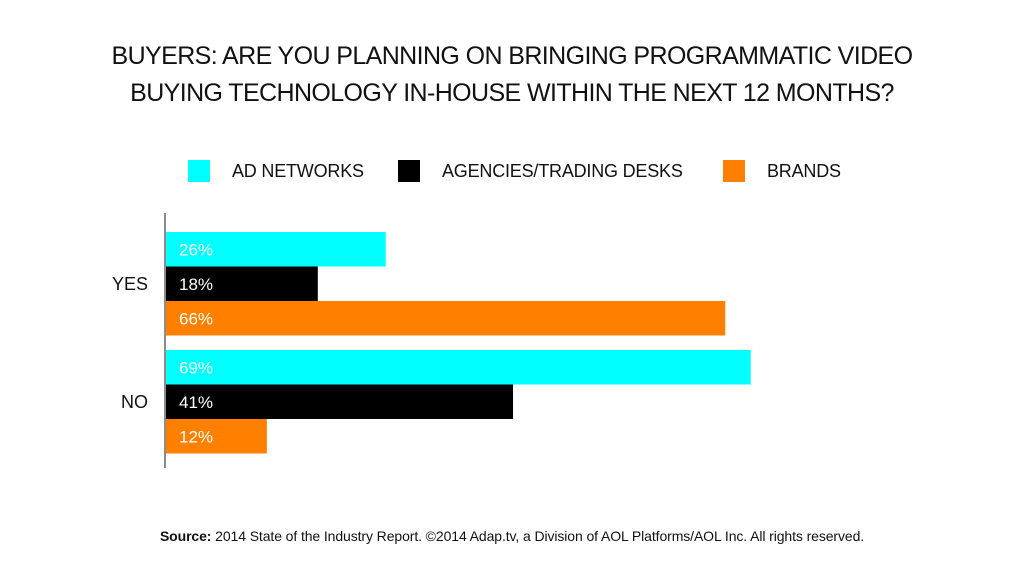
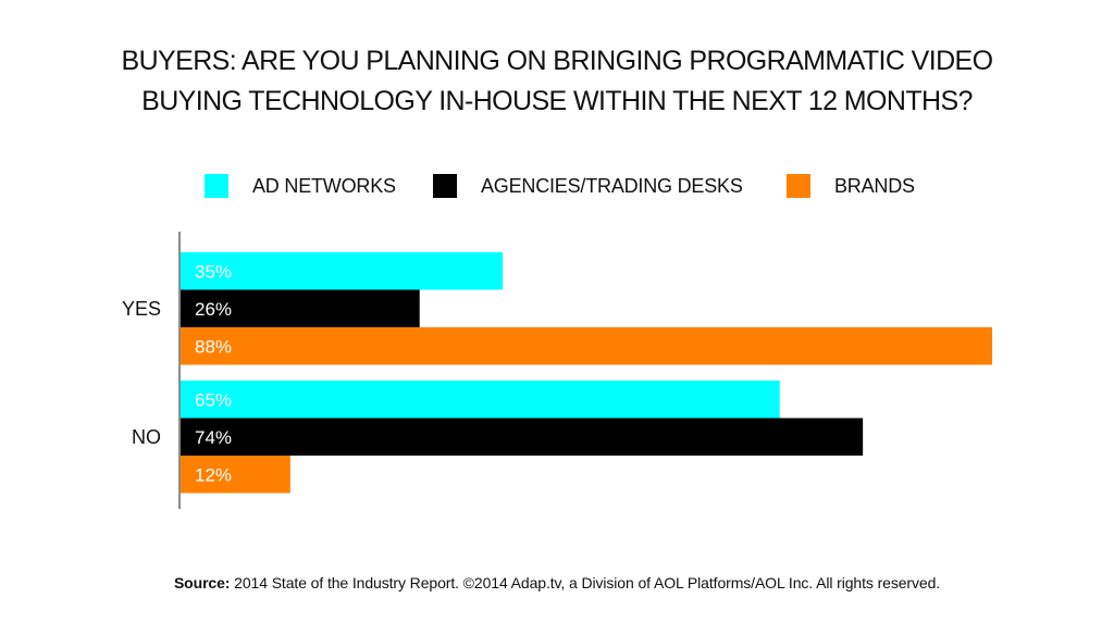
AD NETWORKS/YES: 26% -> 35%
AGENCIES/TRADING DESKS/YES: 18% -> 26%
BRANDS/YES: 66% -> 88%
AD NETWORKS/NO: 69% -> 65%
AGENCIES/TRADING DESKS/NO: 41% -> 74%
